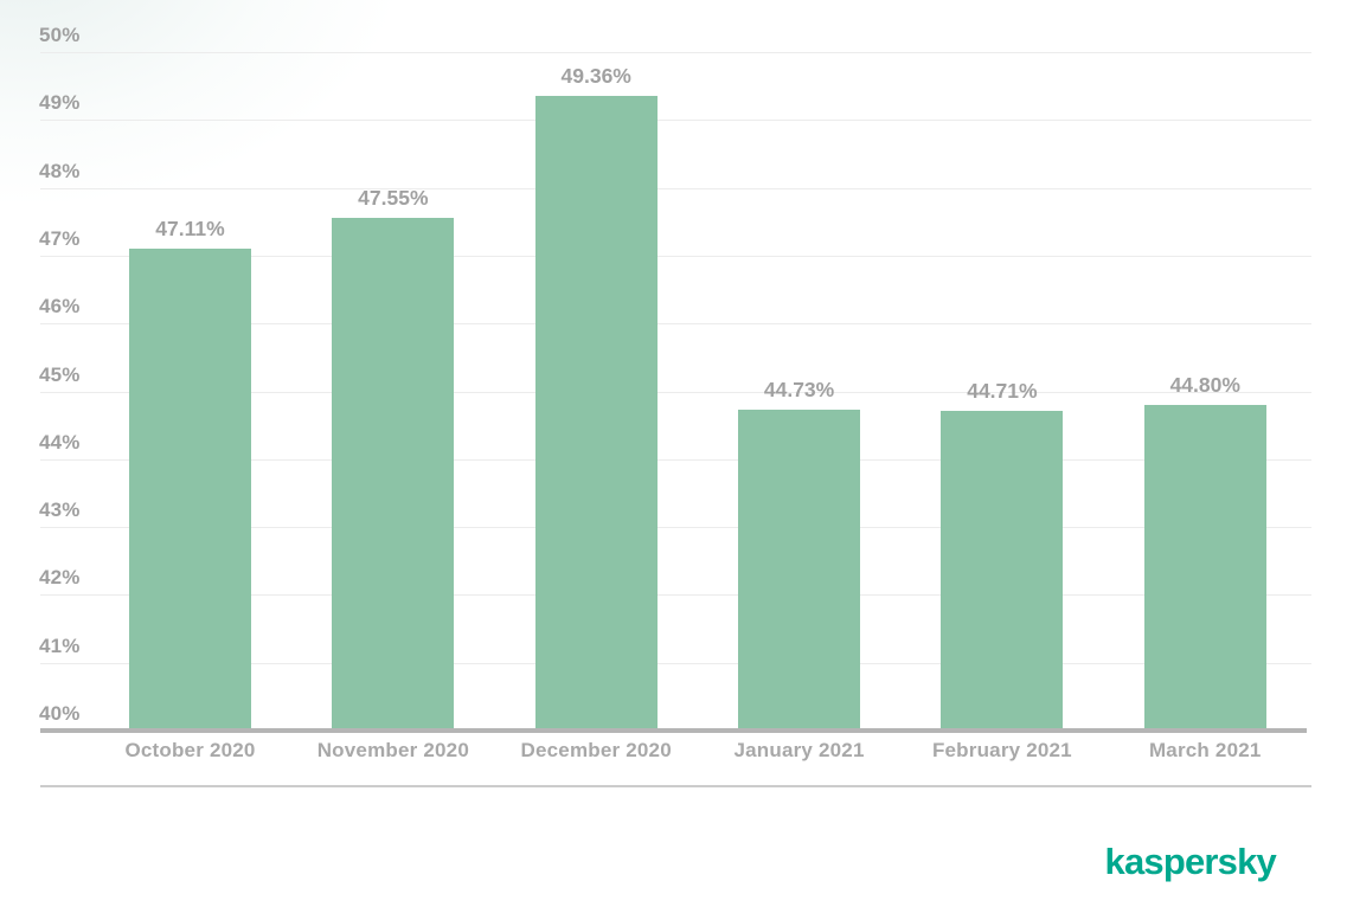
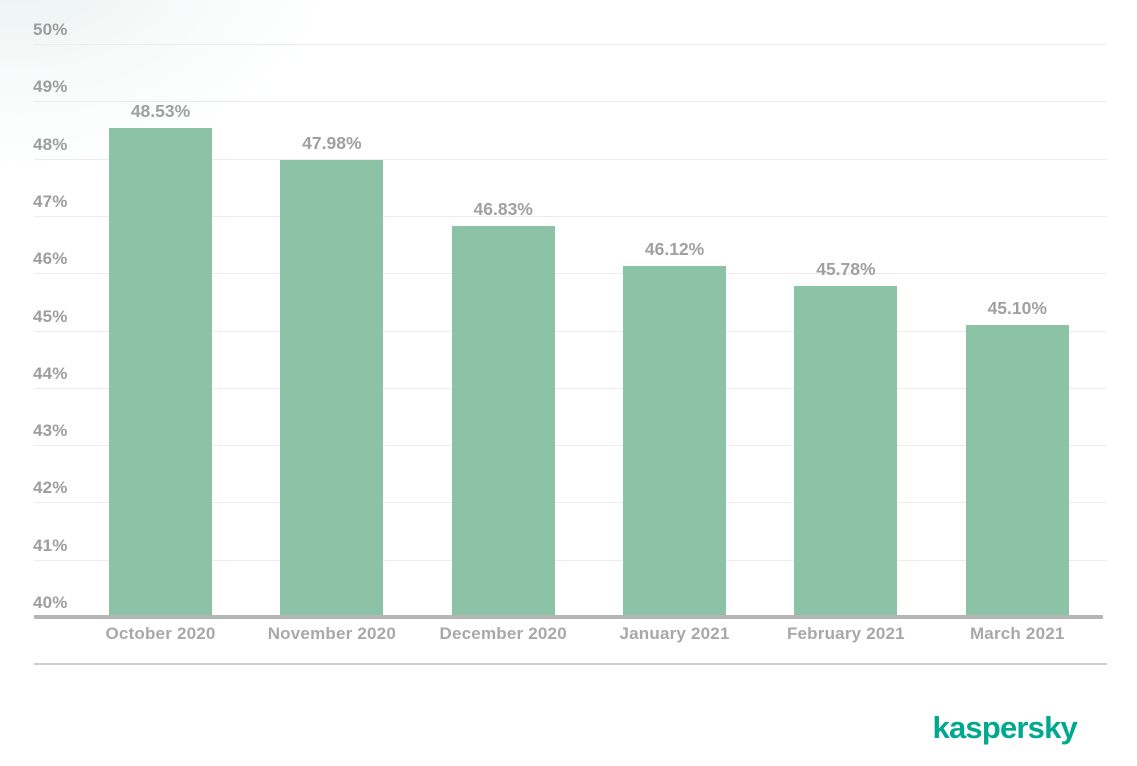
October 2020: 47.11% -> 48.53%
November 2020: 47.55% -> 47.98%
December 2020: 49.36% -> 46.83%
January 2021: 44.73% -> 46.12%
February 2021: 44.71% -> 45.78%
March 2021: 44.80% -> 45.10%
